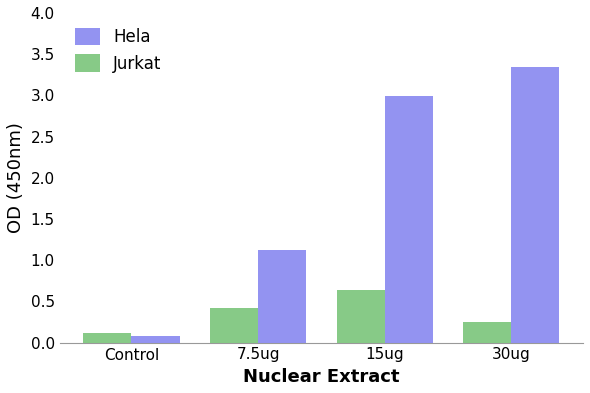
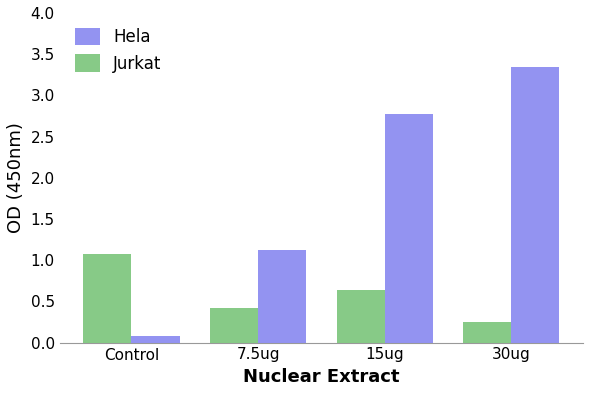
Jurkat/Control: 0.12 -> 1.08
Hela/15ug: 2.99 -> 2.78
